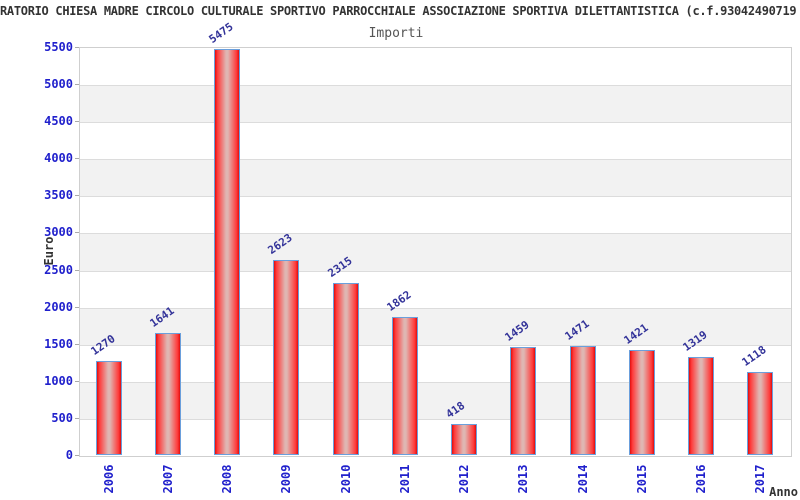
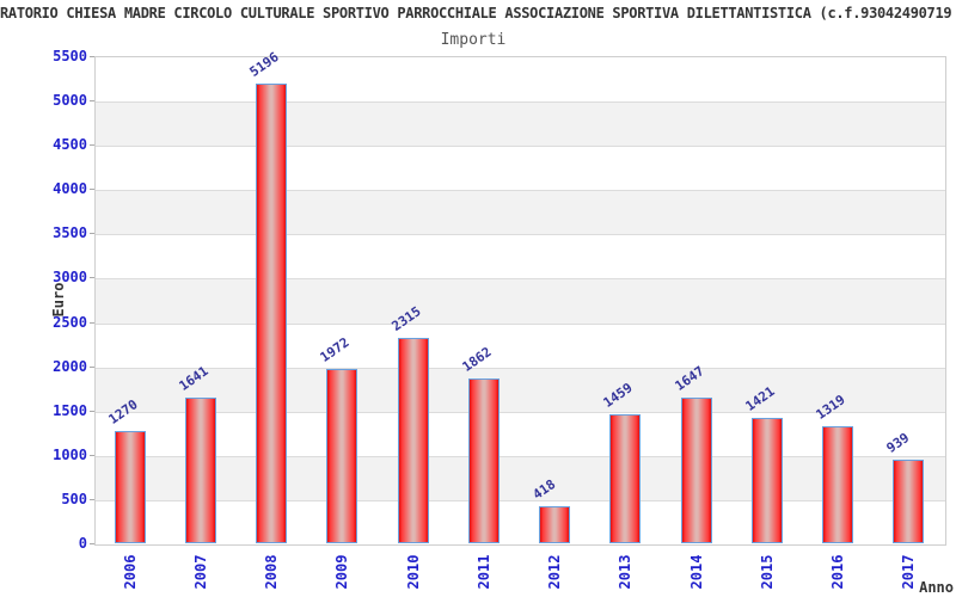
2008: 5475 -> 5196
2009: 2623 -> 1972
2014: 1471 -> 1647
2017: 1118 -> 939
